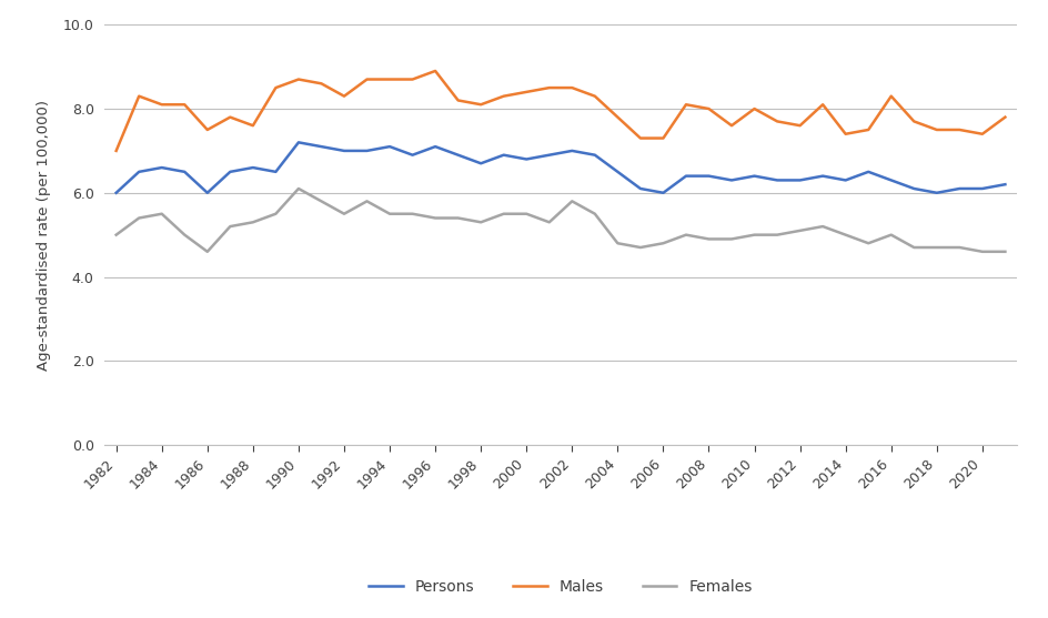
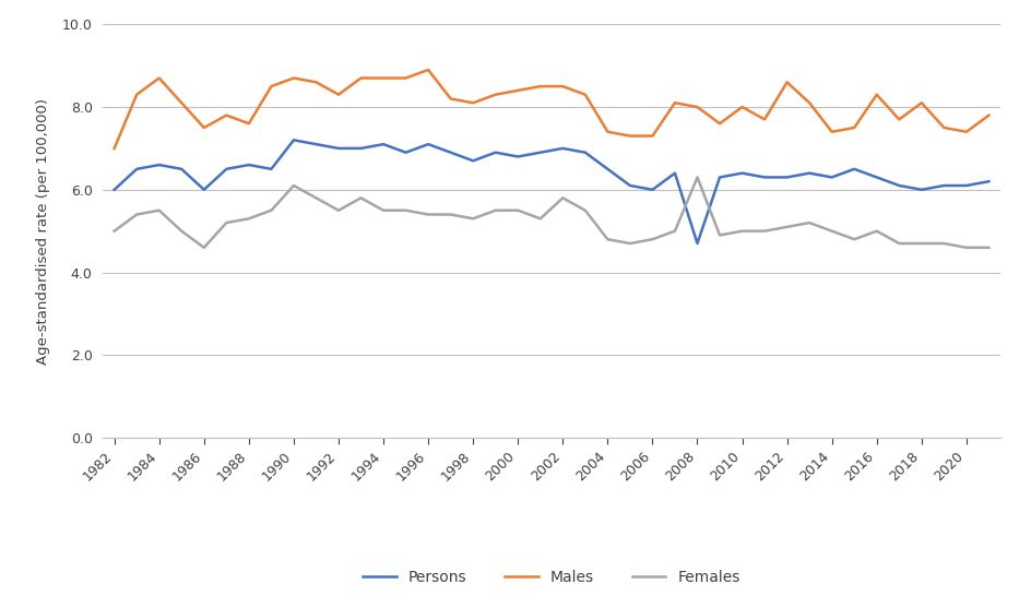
Males/1984: 8.1 -> 8.7
Males/2004: 7.8 -> 7.4
Persons/2008: 6.4 -> 4.7
Females/2008: 4.9 -> 6.3
Males/2012: 7.6 -> 8.6
Males/2018: 7.5 -> 8.1
